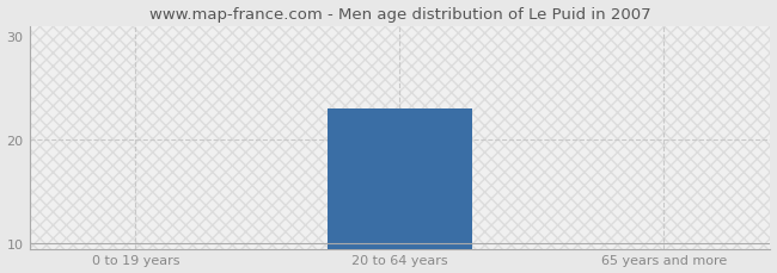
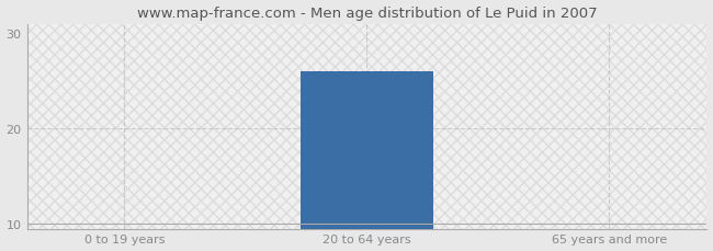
20 to 64 years: 23 -> 26
